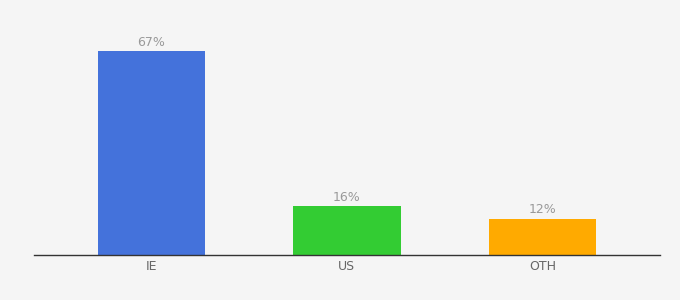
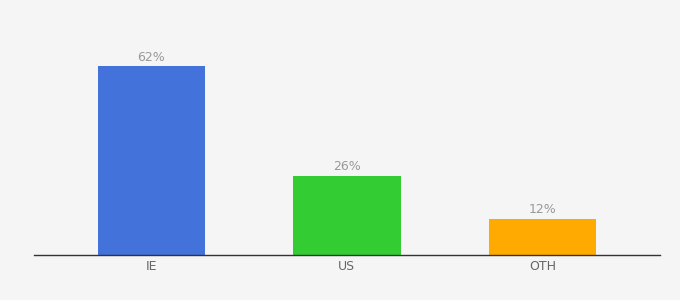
IE: 67% -> 62%
US: 16% -> 26%
